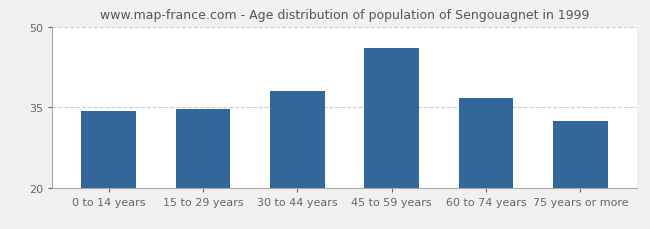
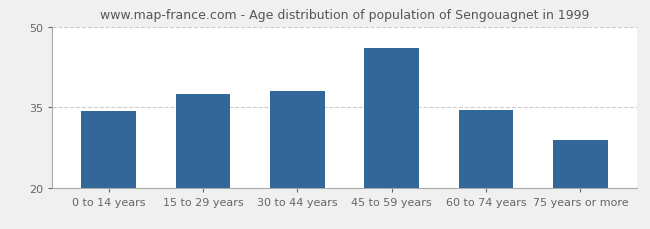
15 to 29 years: 34.7 -> 37.4
60 to 74 years: 36.7 -> 34.4
75 years or more: 32.5 -> 28.8
